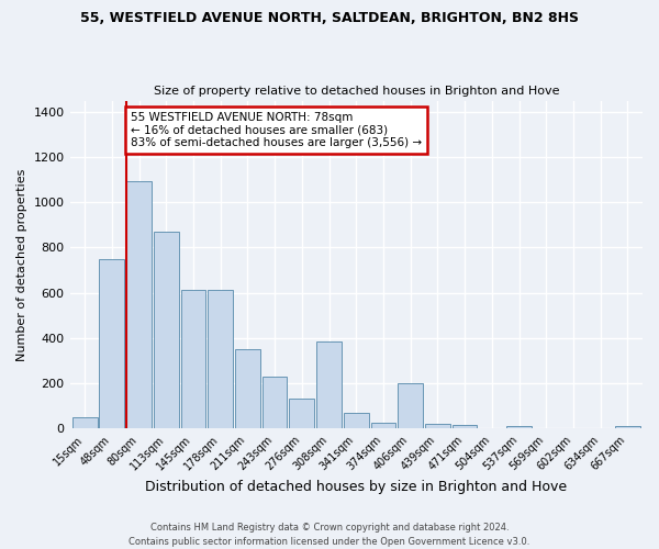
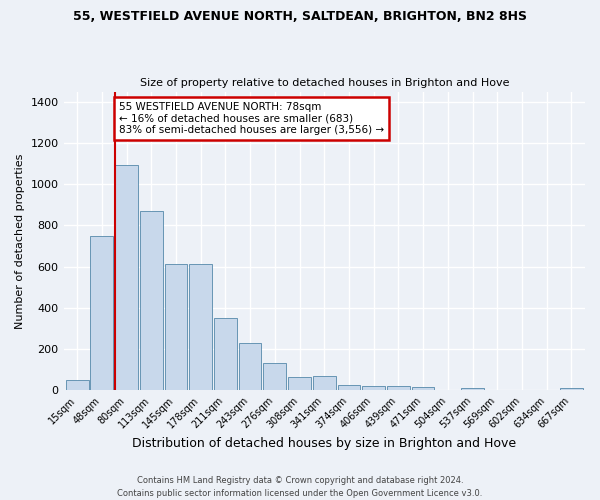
308sqm: 385 -> 65
406sqm: 200 -> 20
